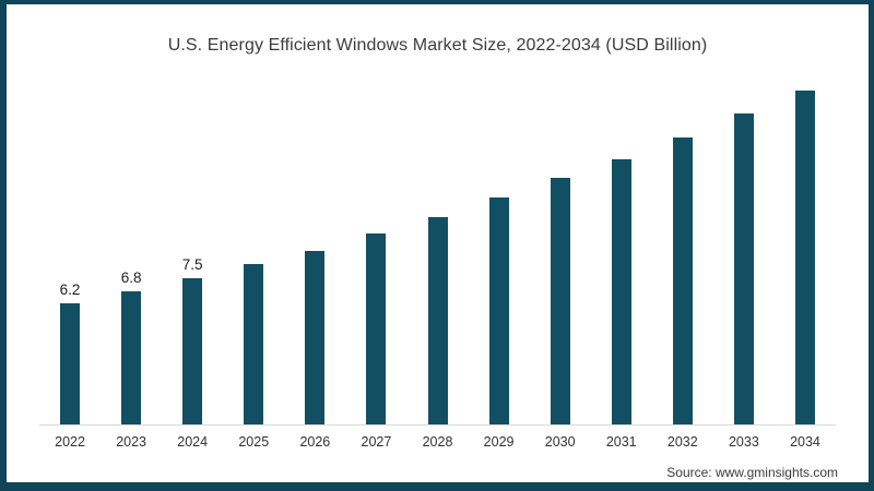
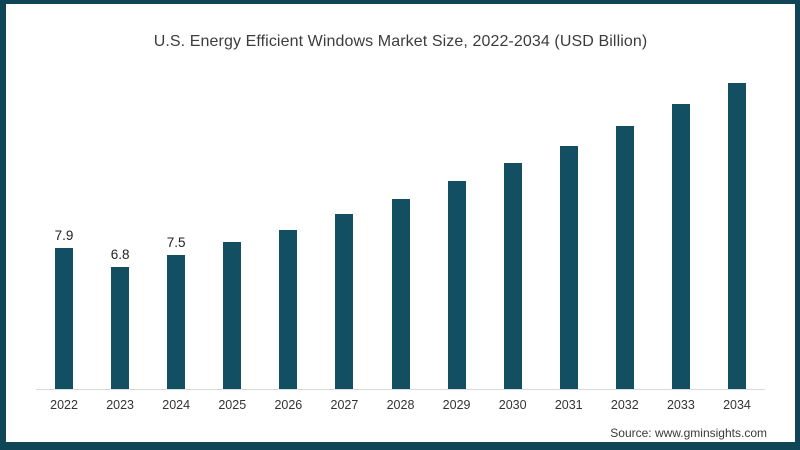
2022: 6.2 -> 7.9
